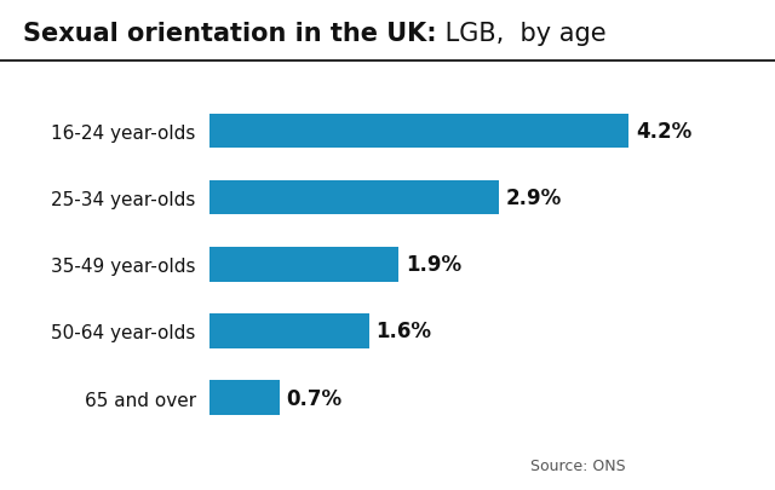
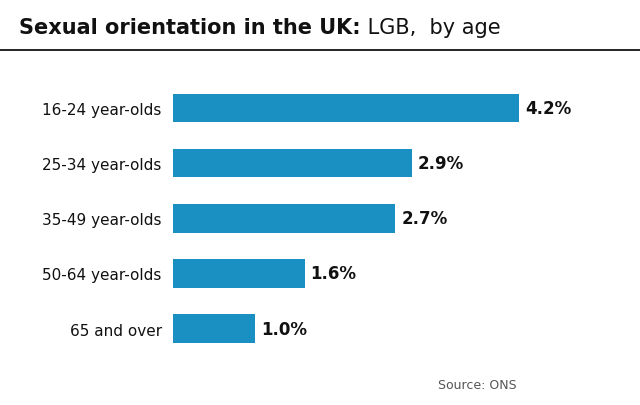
35-49 year-olds: 1.9% -> 2.7%
65 and over: 0.7% -> 1.0%
